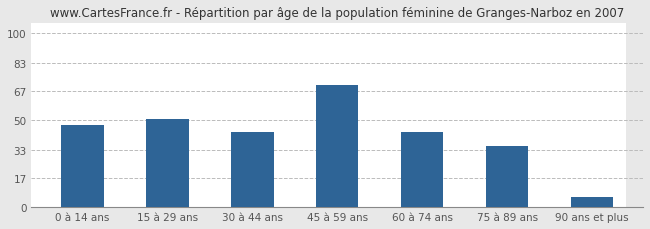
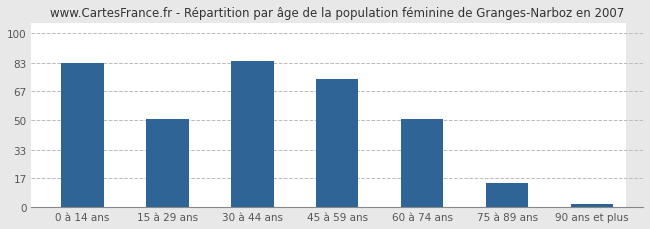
0 à 14 ans: 47 -> 83
30 à 44 ans: 43 -> 84
45 à 59 ans: 70 -> 74
60 à 74 ans: 43 -> 51
75 à 89 ans: 35 -> 14
90 ans et plus: 6 -> 2
